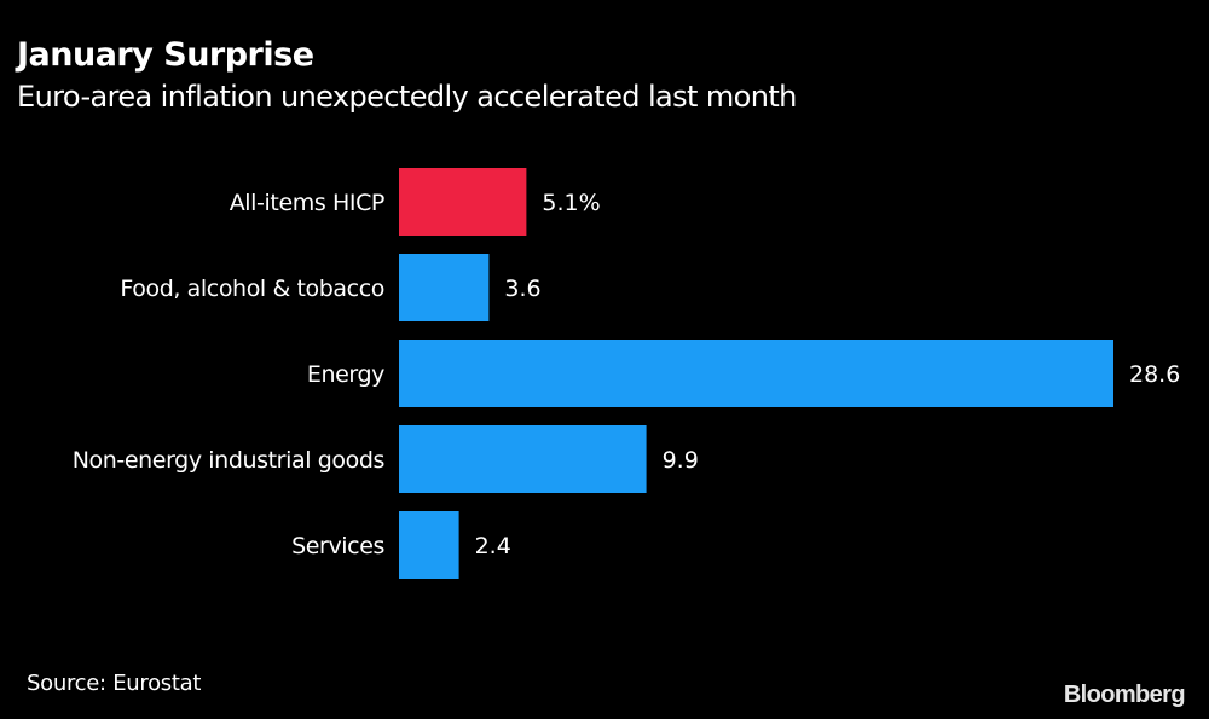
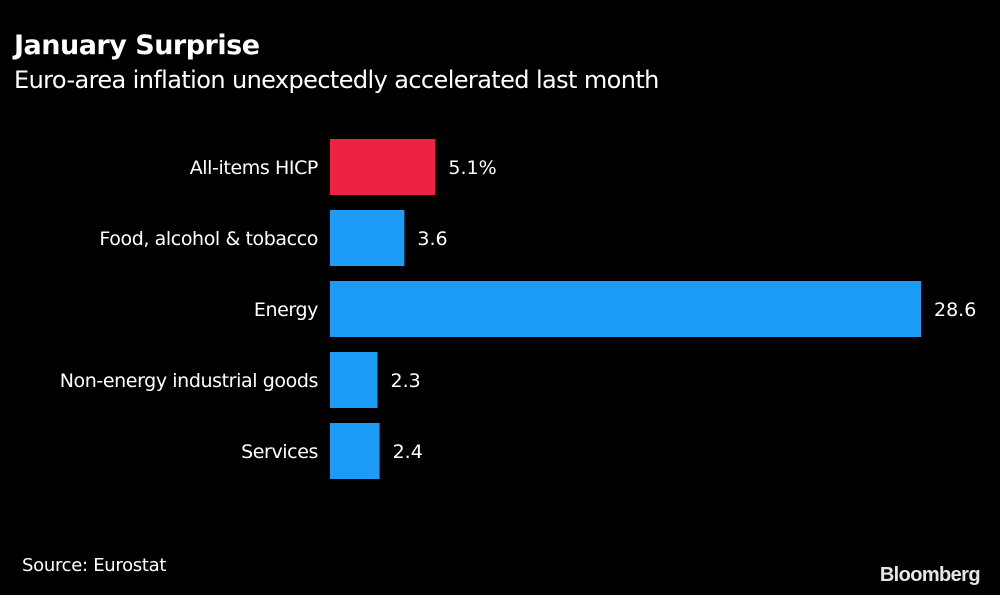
Non-energy industrial goods: 9.9 -> 2.3
